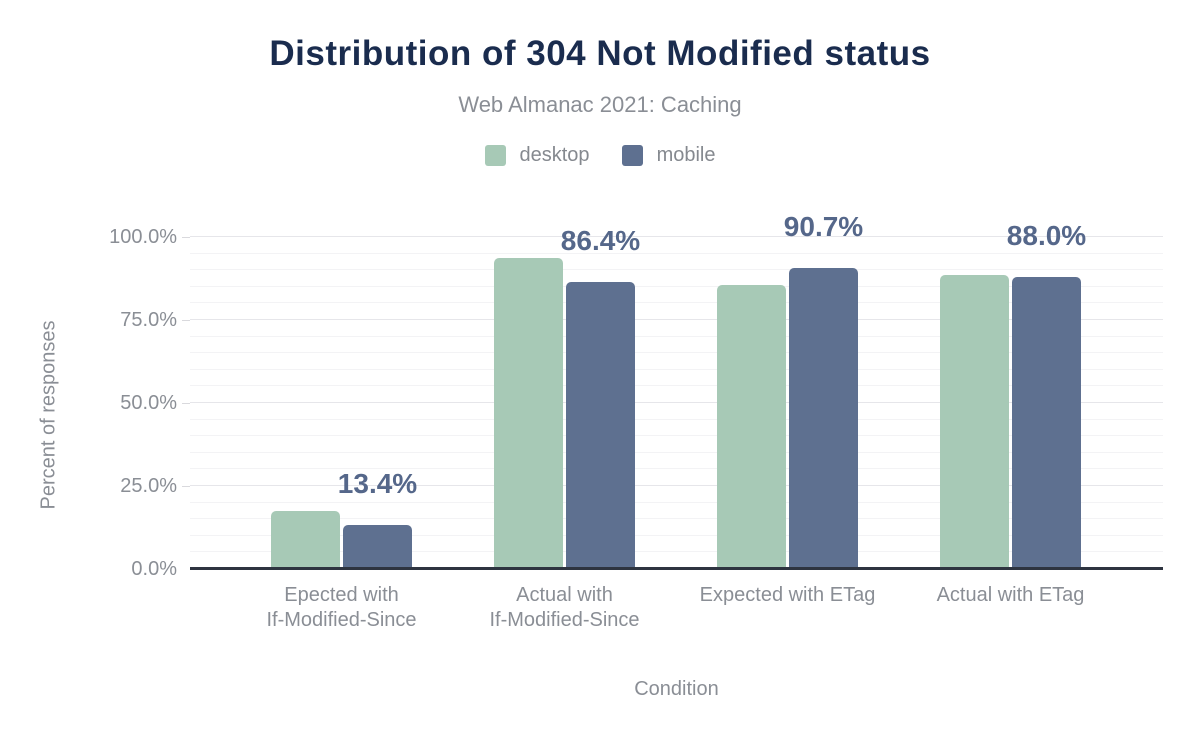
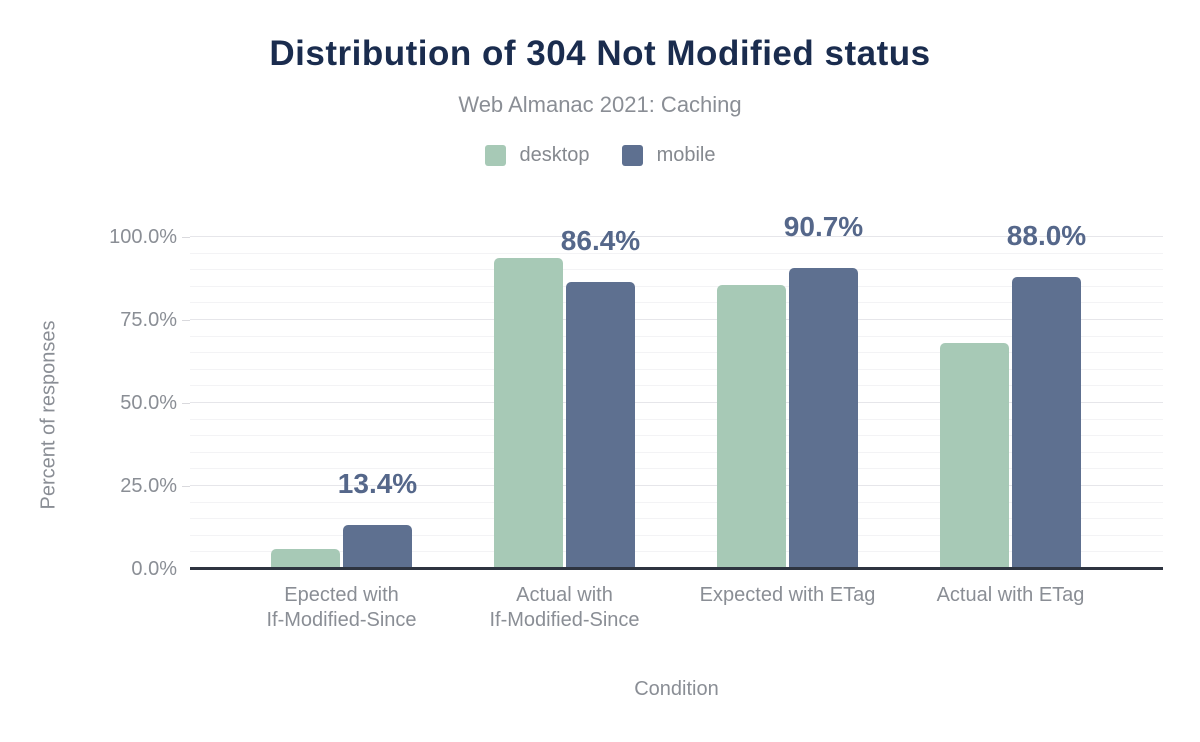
desktop/Epected with If-Modified-Since: 18% -> 6%
desktop/Actual with ETag: 89% -> 68%
